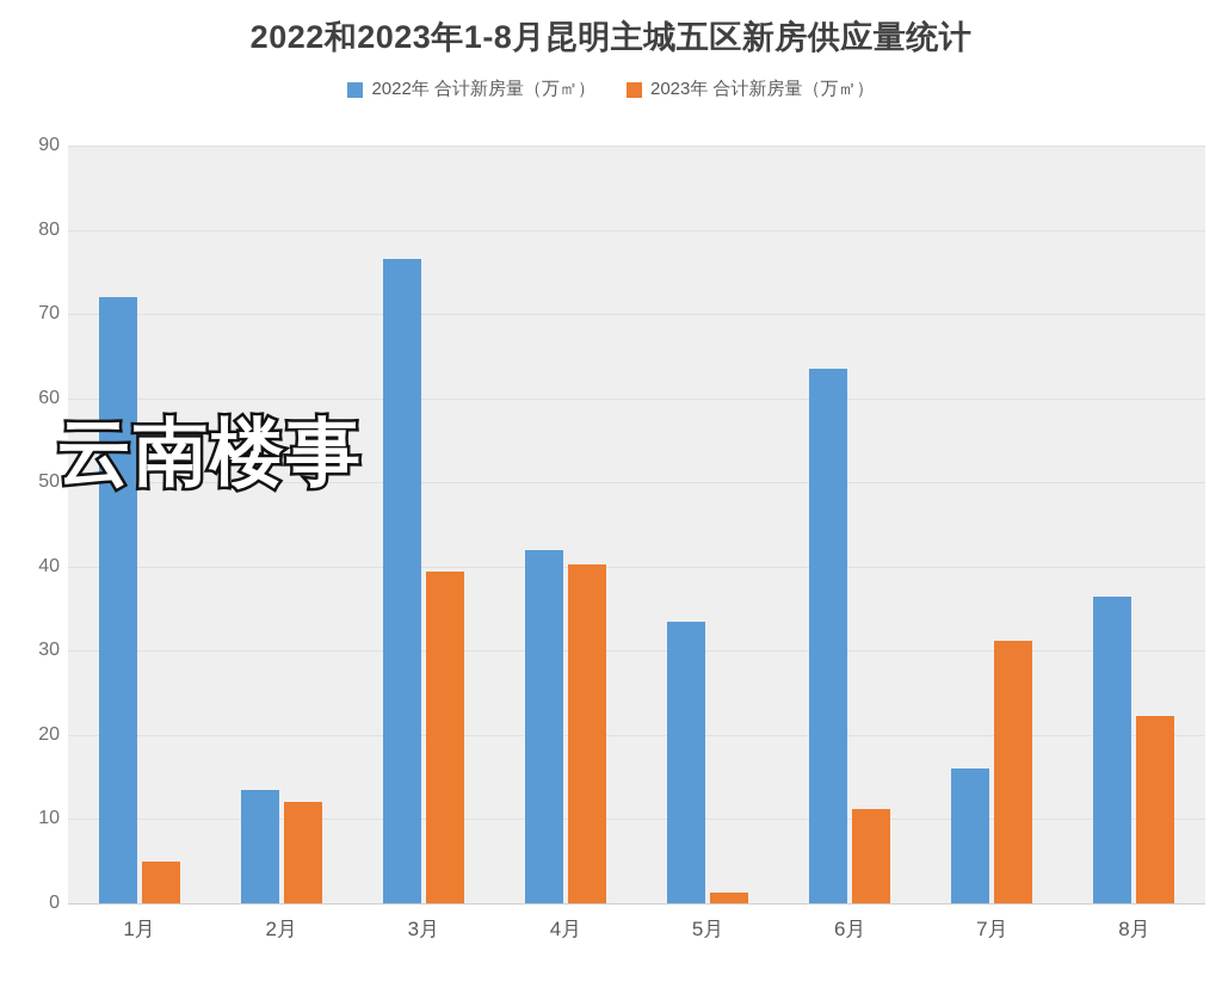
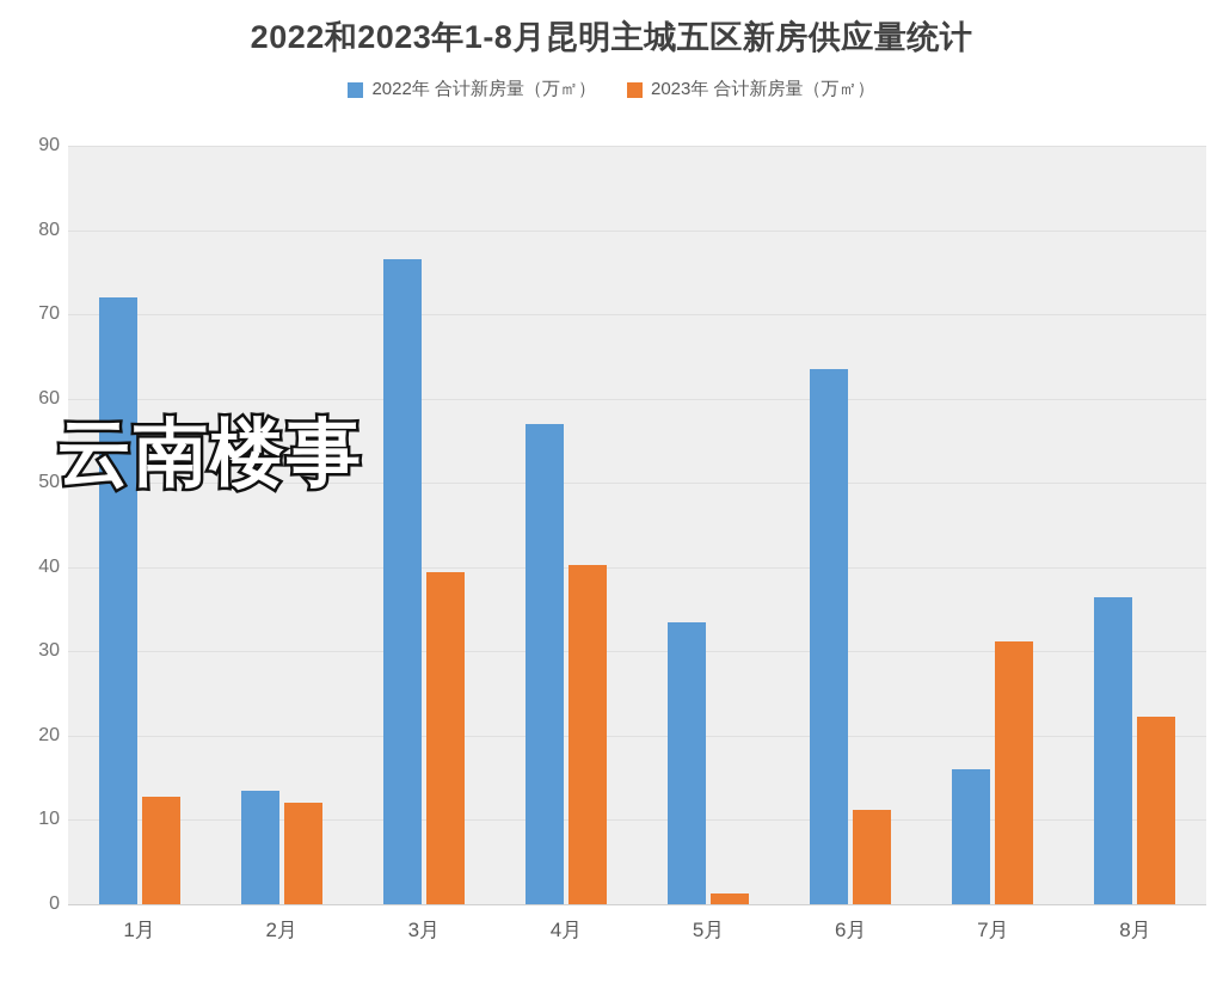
2023年 合计新房量（万㎡）/1月: 5 -> 13
2022年 合计新房量（万㎡）/4月: 42 -> 57
